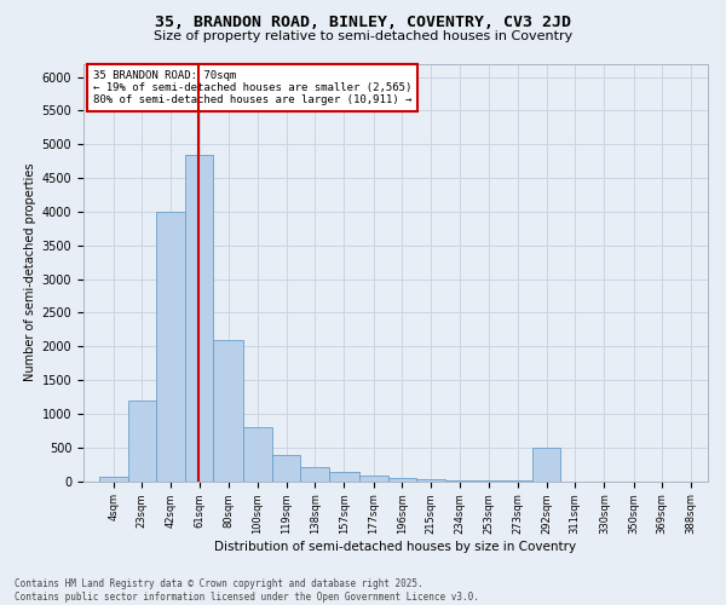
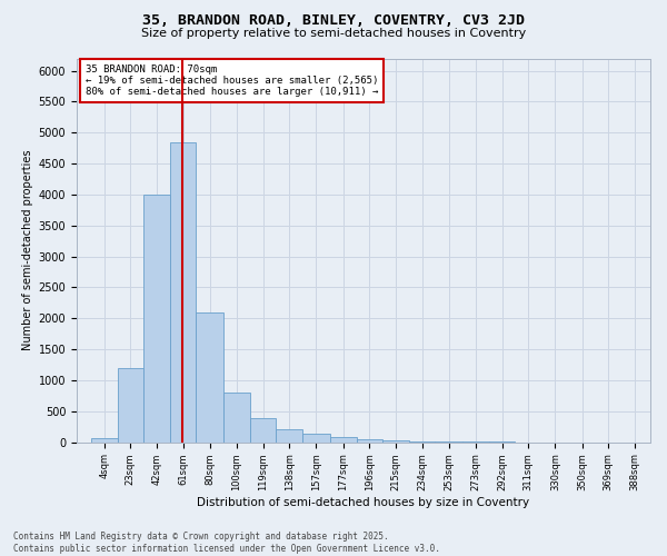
292sqm: 500 -> 0
